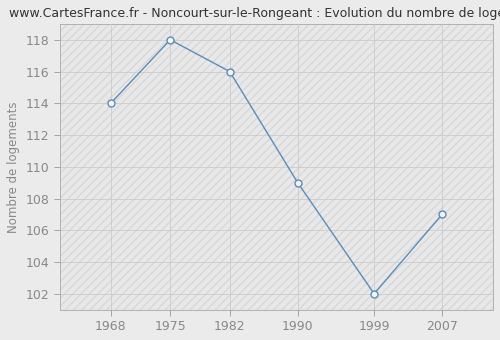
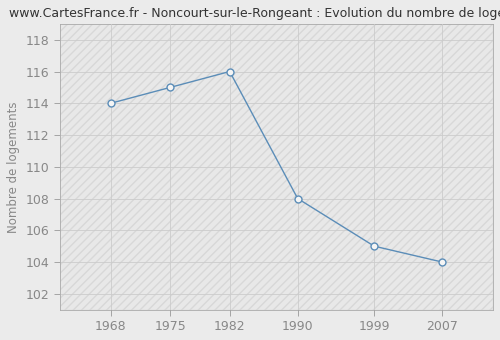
1975: 118 -> 115
1990: 109 -> 108
1999: 102 -> 105
2007: 107 -> 104
